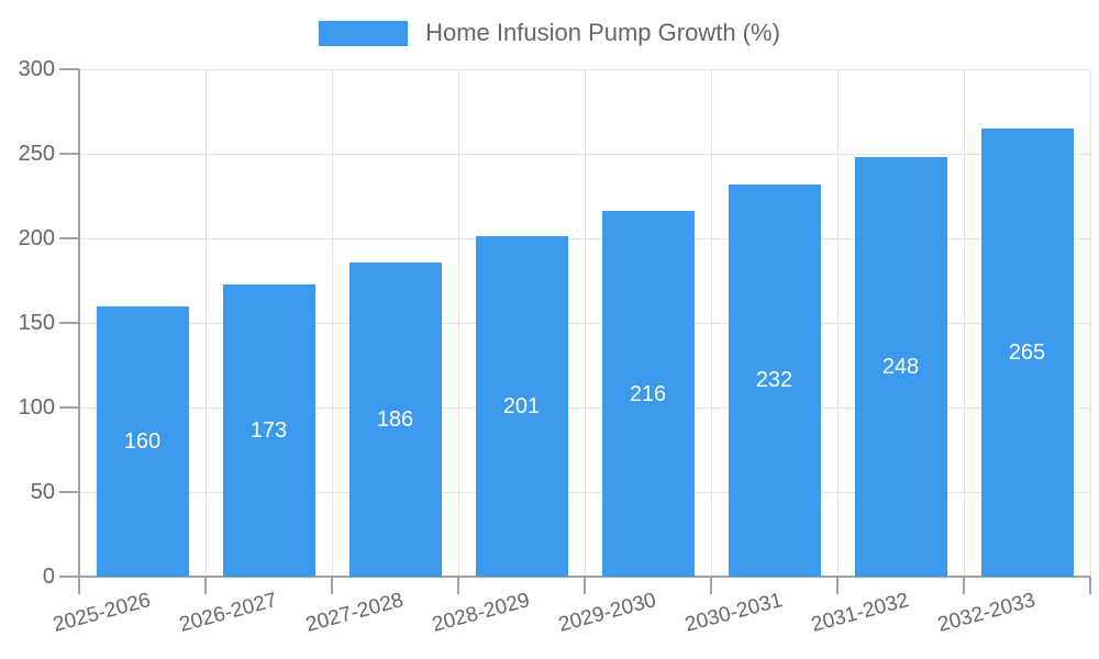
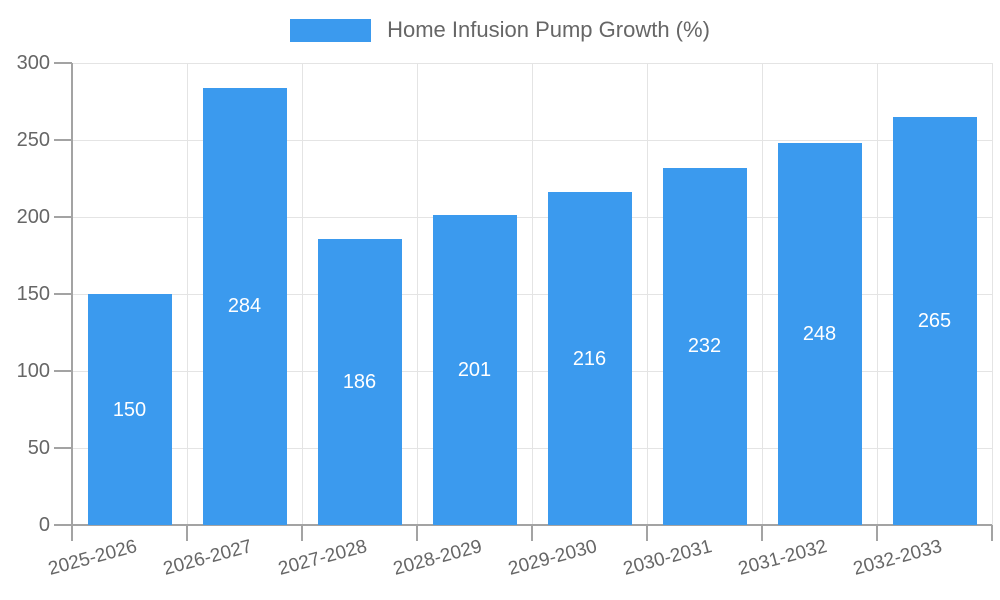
2025-2026: 160 -> 150
2026-2027: 173 -> 284
